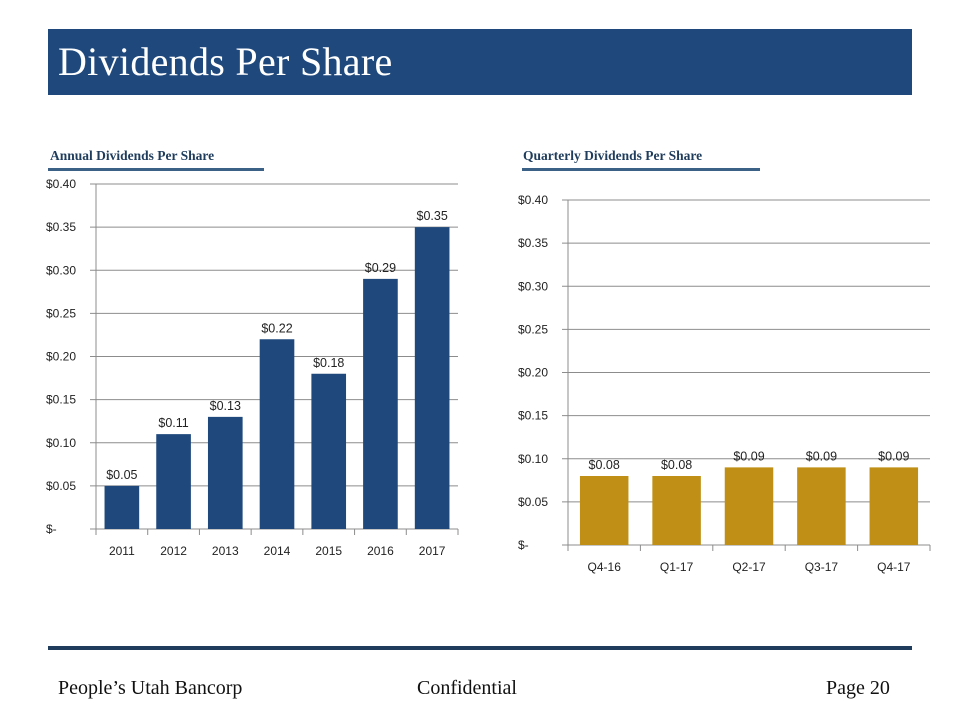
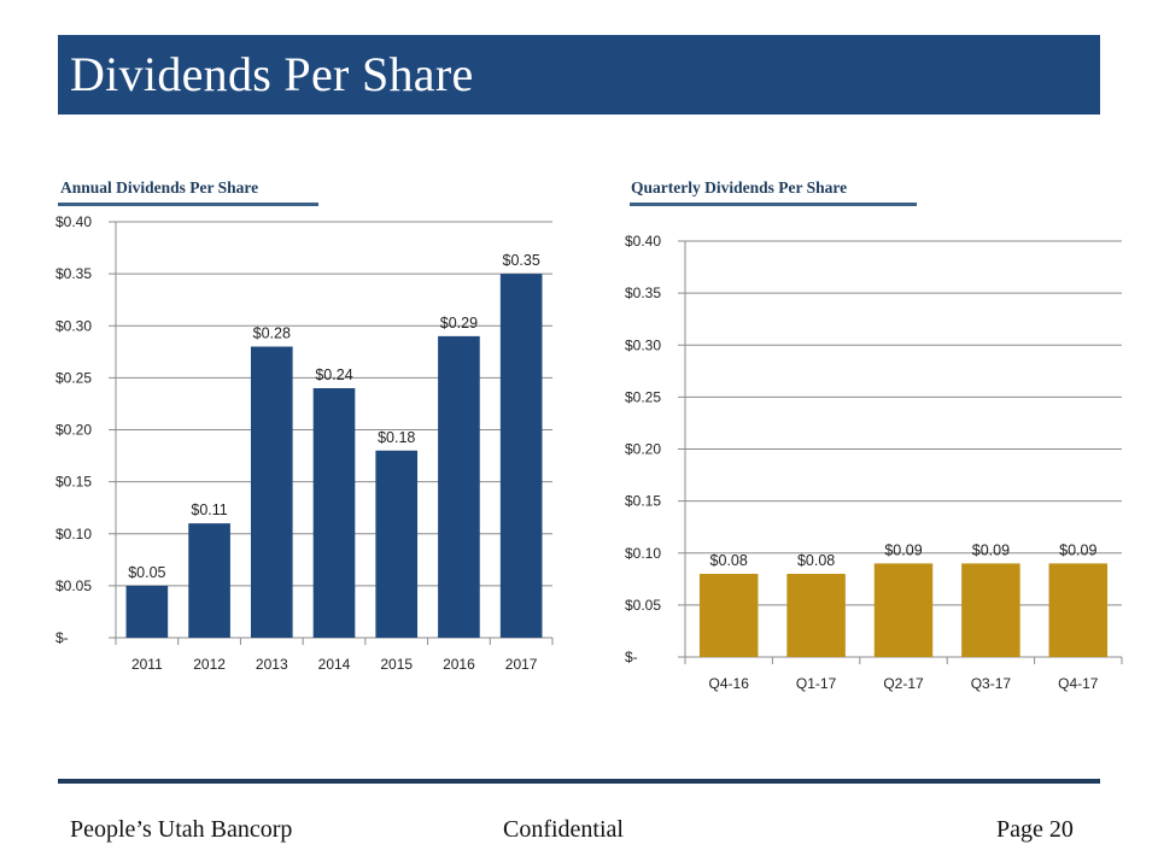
Annual Dividends Per Share/2013: $0.13 -> $0.28
Annual Dividends Per Share/2014: $0.22 -> $0.24
